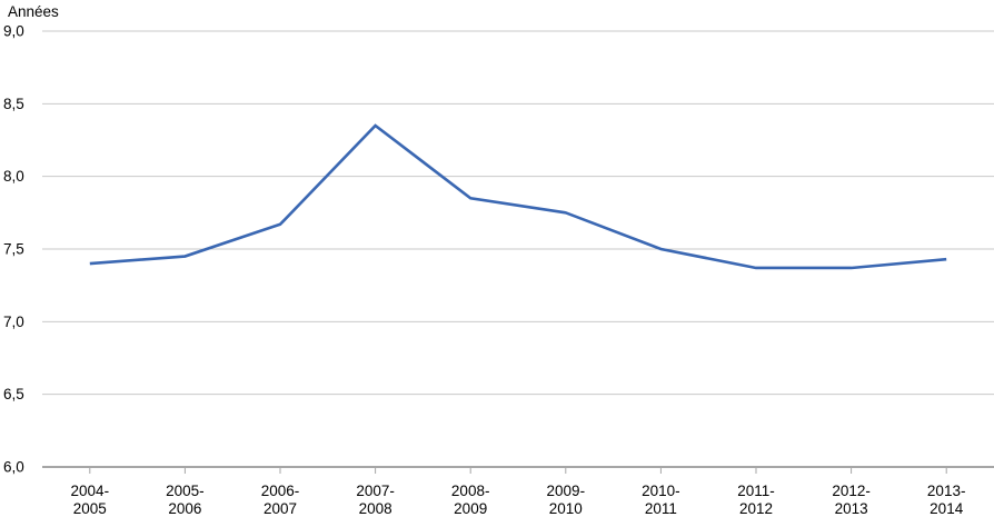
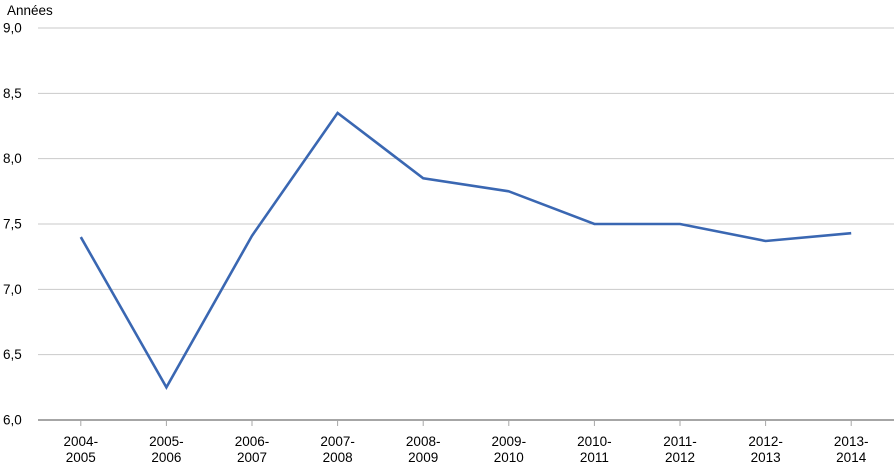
2005-2006: 7,45 -> 6,25
2006-2007: 7,67 -> 7,41
2011-2012: 7,37 -> 7,50
